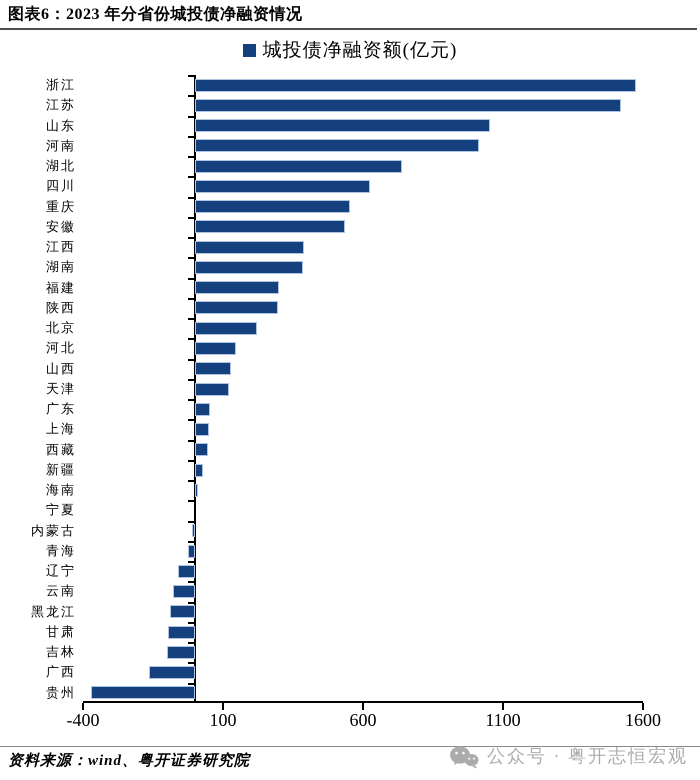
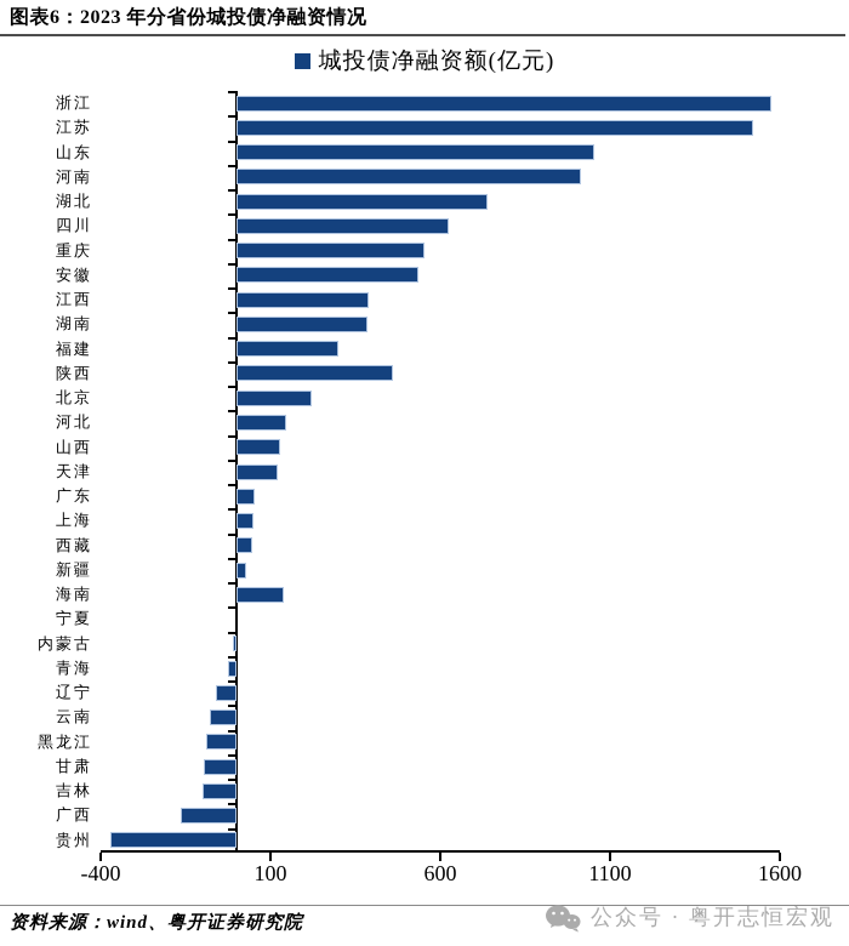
陕西: 300 -> 460
海南: 10 -> 140
